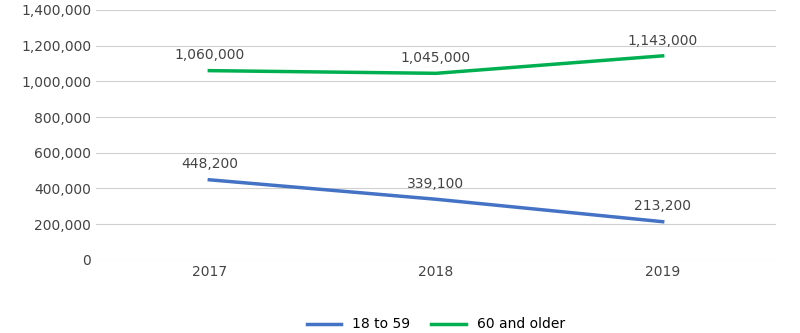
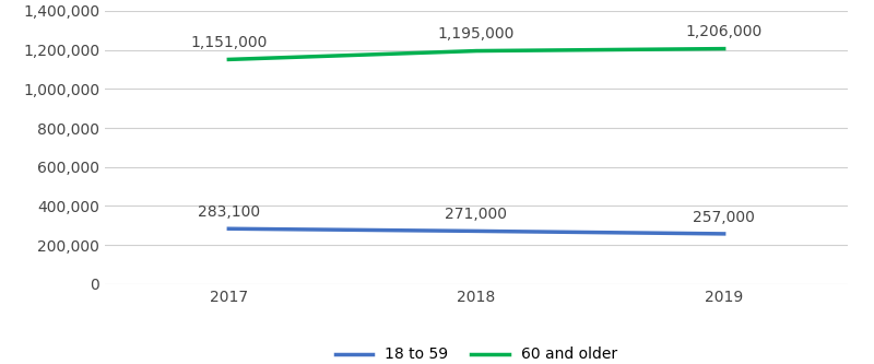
18 to 59/2017: 448,200 -> 283,100
60 and older/2017: 1,060,000 -> 1,151,000
18 to 59/2018: 339,100 -> 271,000
60 and older/2018: 1,045,000 -> 1,195,000
18 to 59/2019: 213,200 -> 257,000
60 and older/2019: 1,143,000 -> 1,206,000
